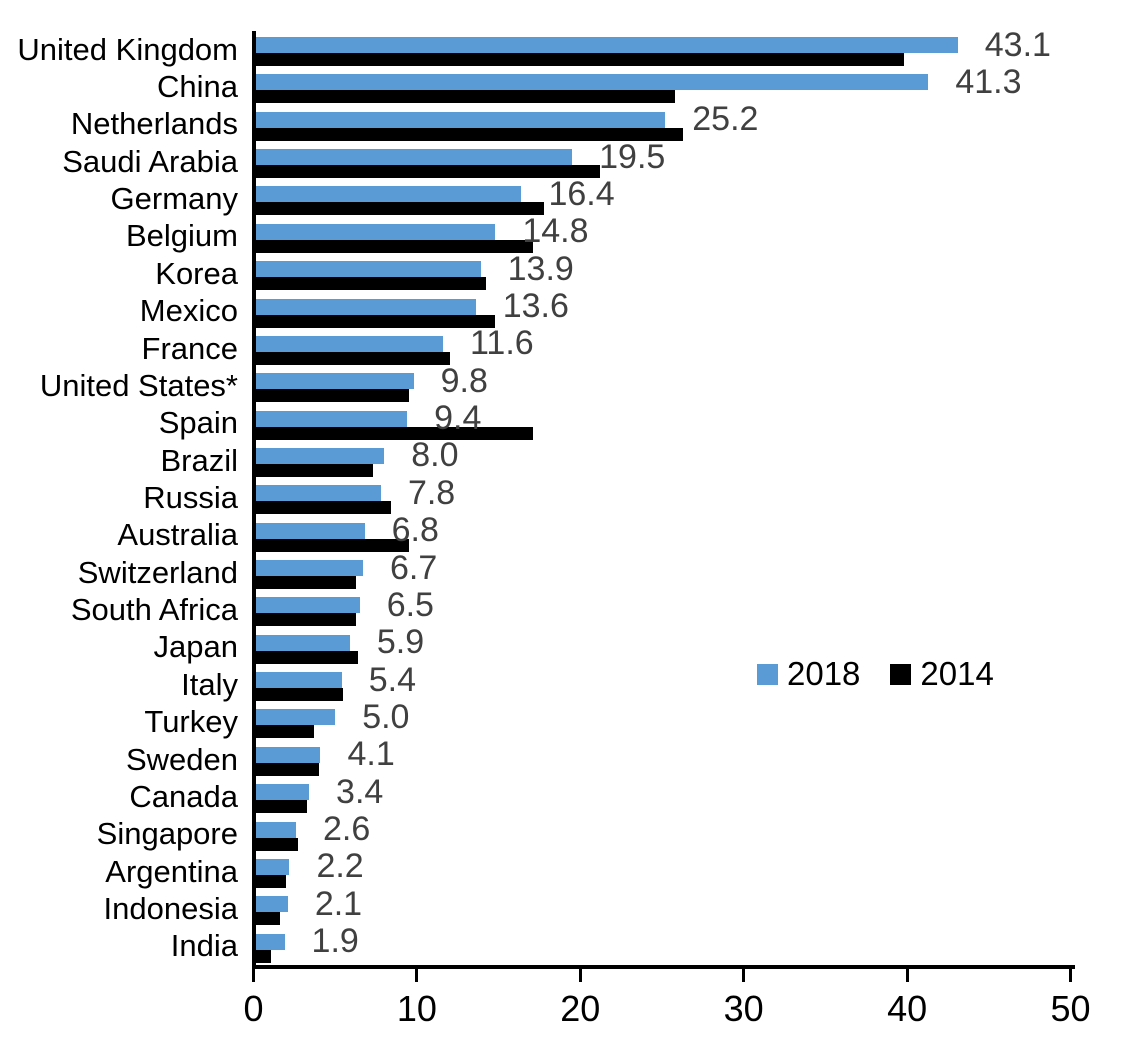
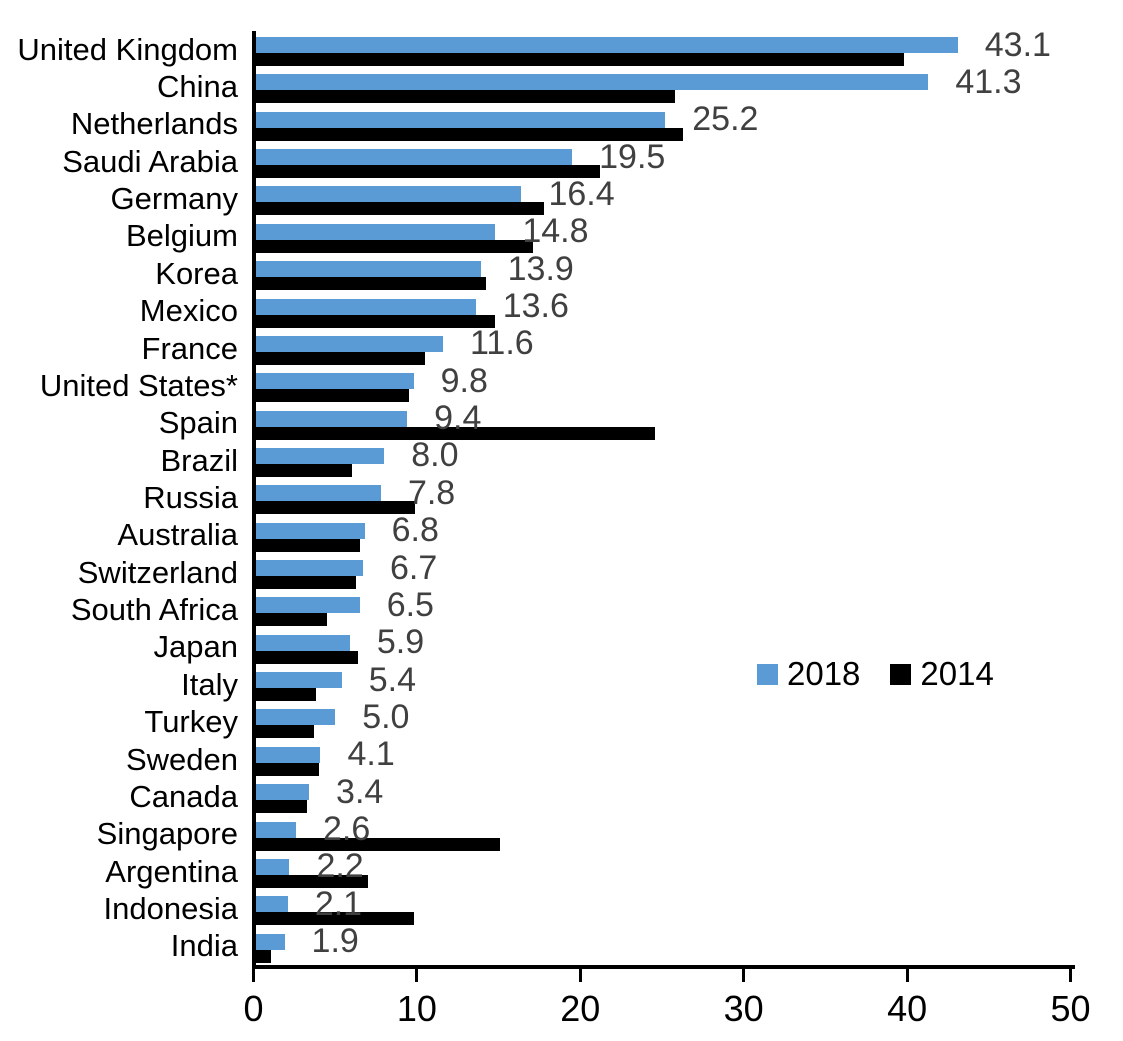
2014/France: 12.0 -> 10.5
2014/Spain: 17.1 -> 24.6
2014/Brazil: 7.3 -> 6.0
2014/Russia: 8.4 -> 9.9
2014/Australia: 9.5 -> 6.5
2014/South Africa: 6.3 -> 4.5
2014/Italy: 5.5 -> 3.8
2014/Singapore: 2.7 -> 15.1
2014/Argentina: 2.0 -> 7.0
2014/Indonesia: 1.6 -> 9.8
